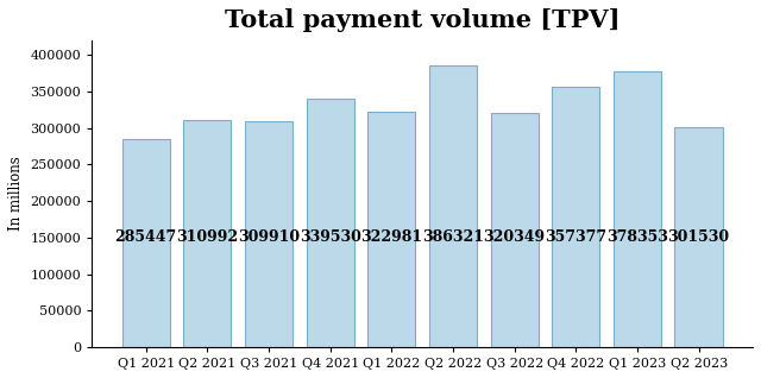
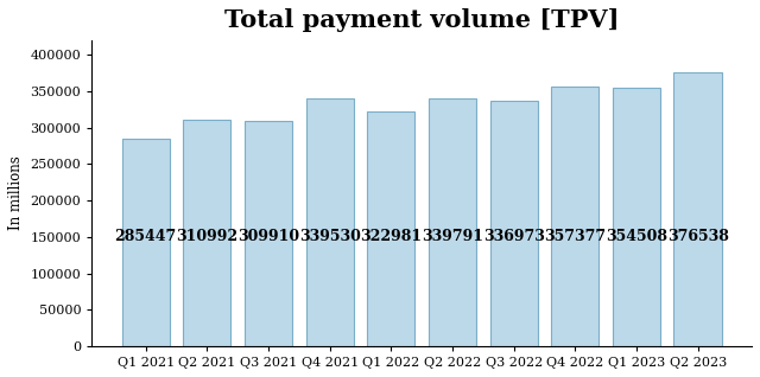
Q2 2022: 386321 -> 339791
Q3 2022: 320349 -> 336973
Q1 2023: 378353 -> 354508
Q2 2023: 301530 -> 376538
